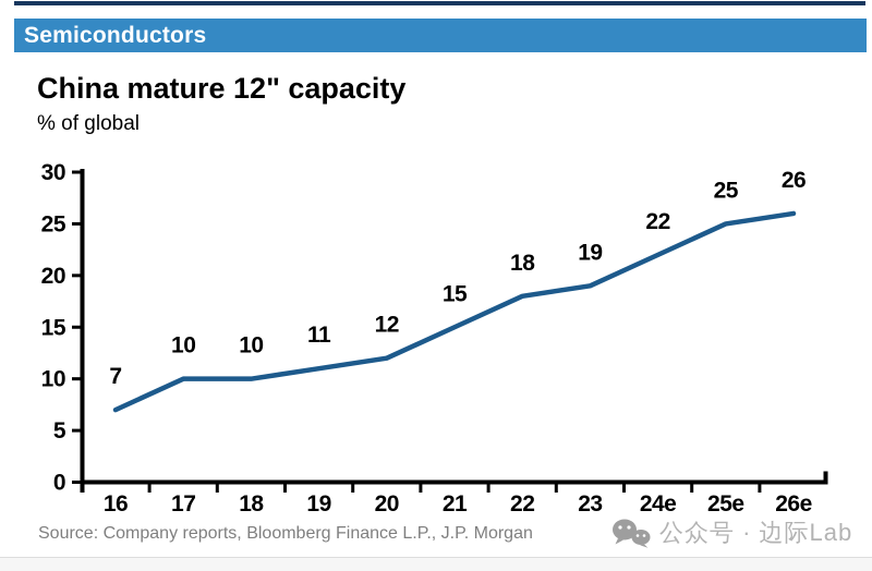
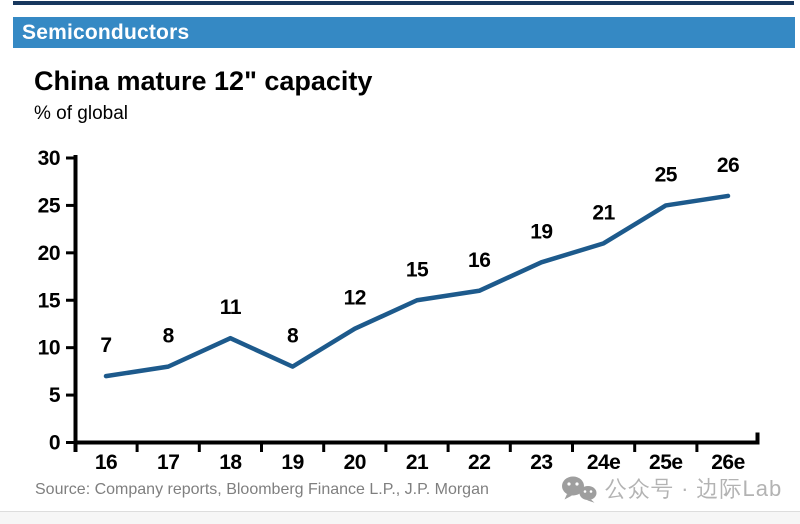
17: 10 -> 8
18: 10 -> 11
19: 11 -> 8
22: 18 -> 16
24e: 22 -> 21
